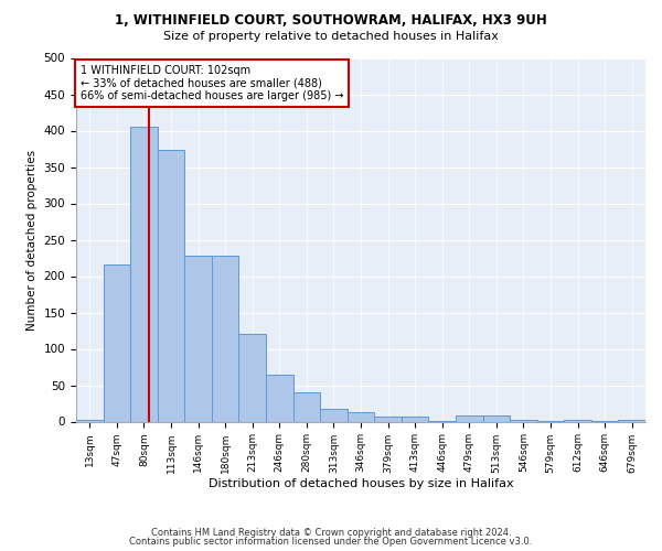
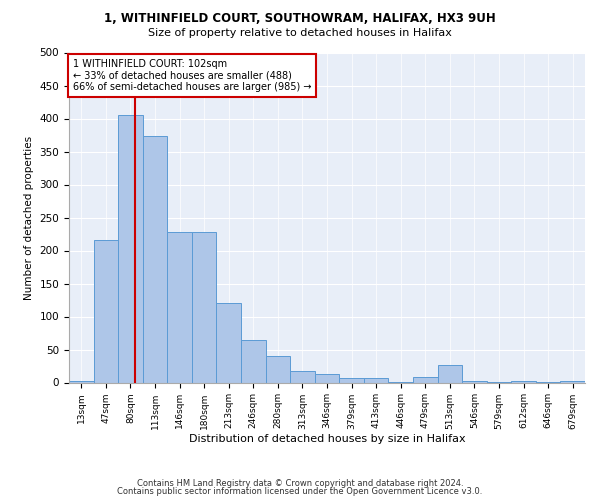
513sqm: 8 -> 26
